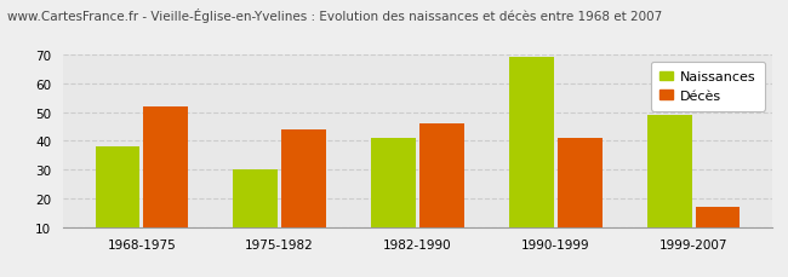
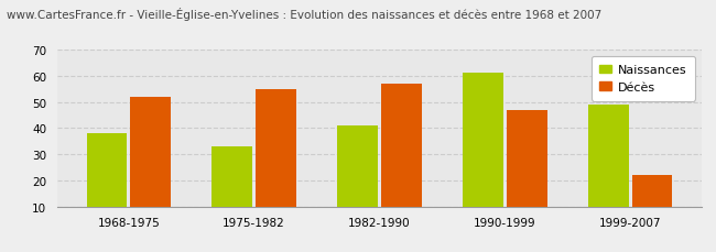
Naissances/1975-1982: 30 -> 33
Décès/1975-1982: 44 -> 55
Décès/1982-1990: 46 -> 57
Naissances/1990-1999: 69 -> 61
Décès/1990-1999: 41 -> 47
Décès/1999-2007: 17 -> 22
